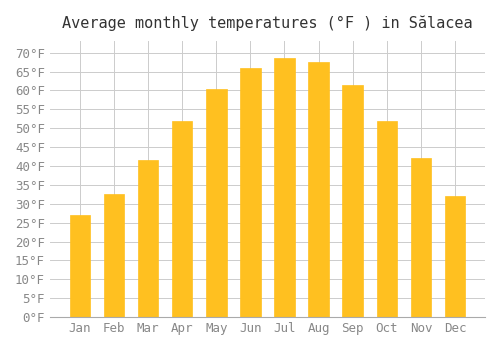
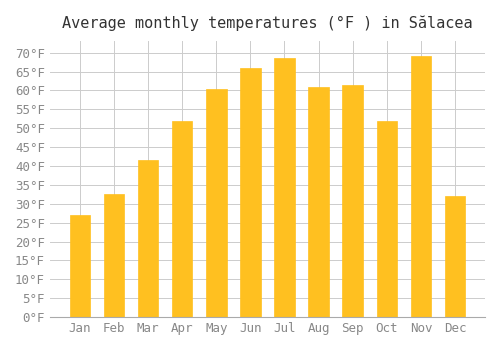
Aug: 67.5°F -> 61.0°F
Nov: 42.0°F -> 69.0°F
